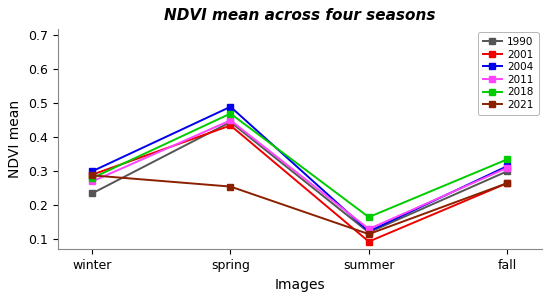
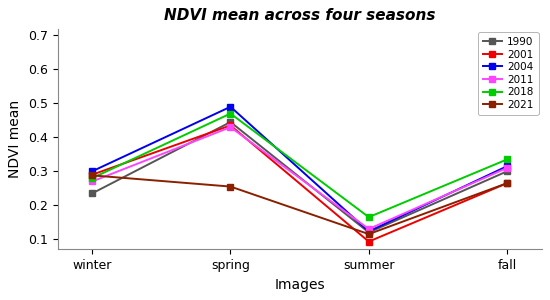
2011/spring: 0.45 -> 0.43
